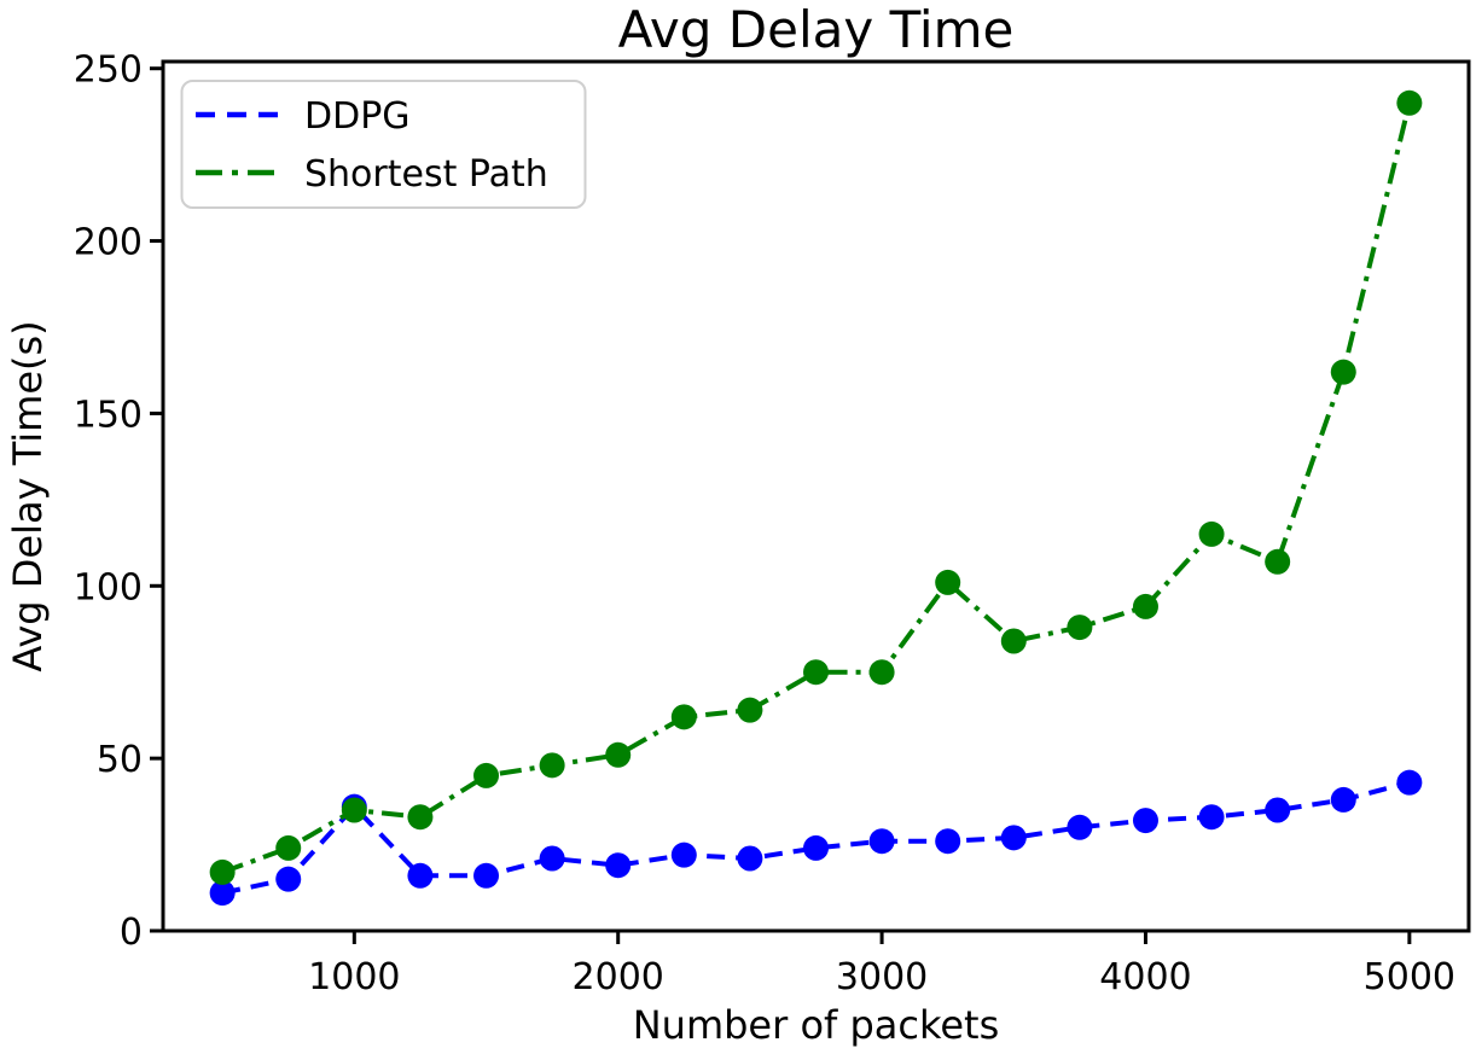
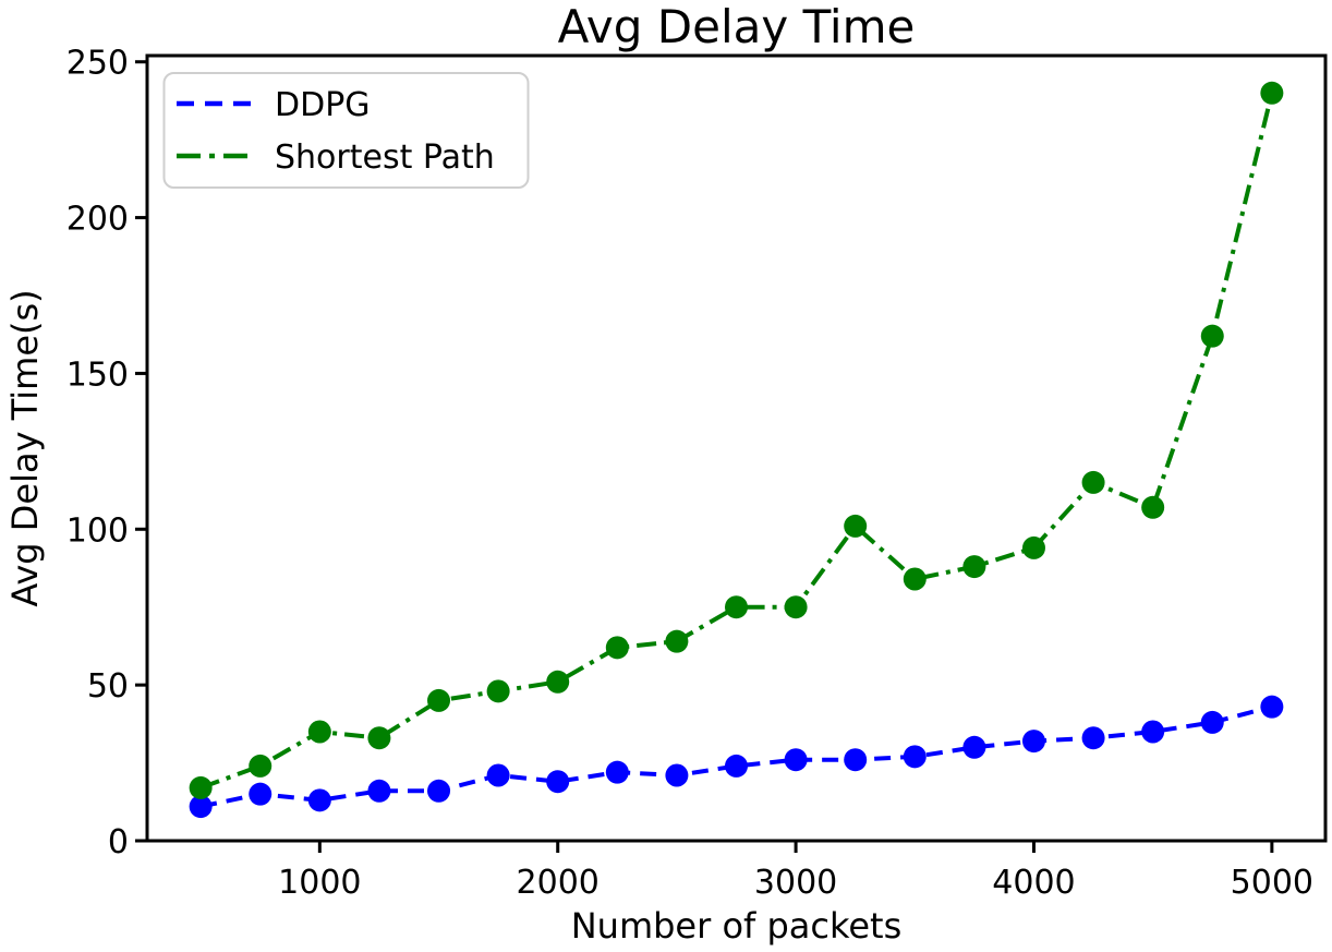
DDPG/1000: 36 -> 13
